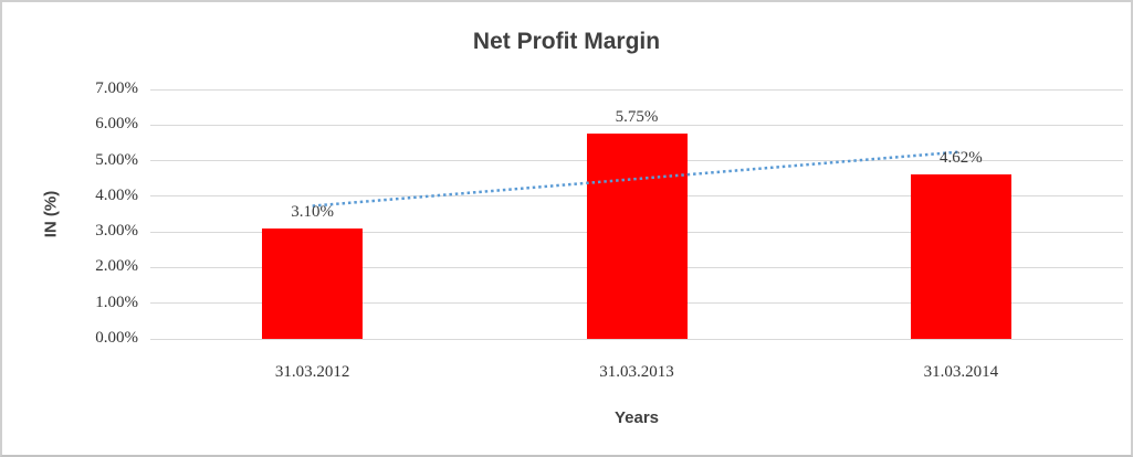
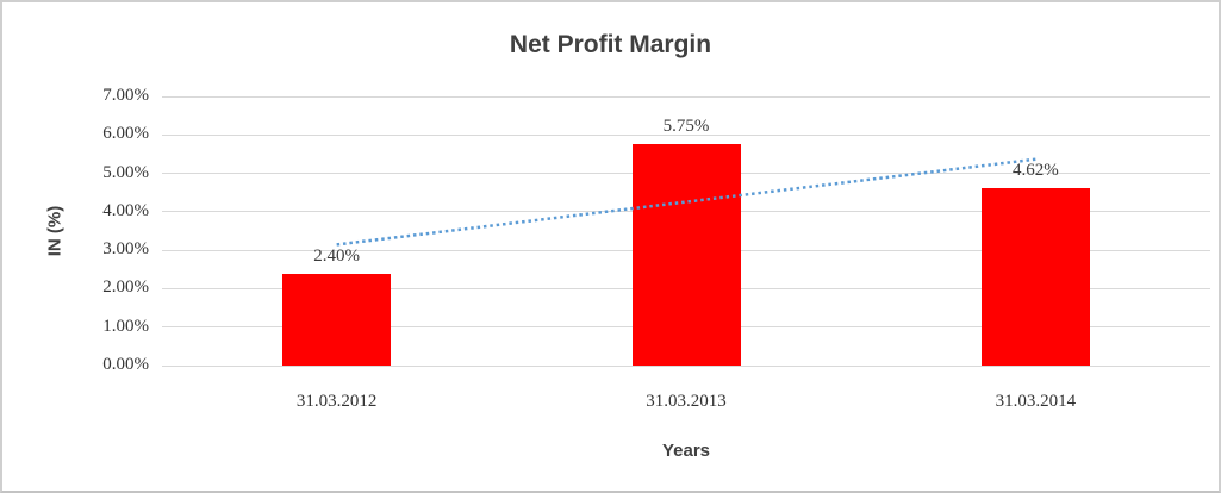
31.03.2012: 3.10% -> 2.40%
